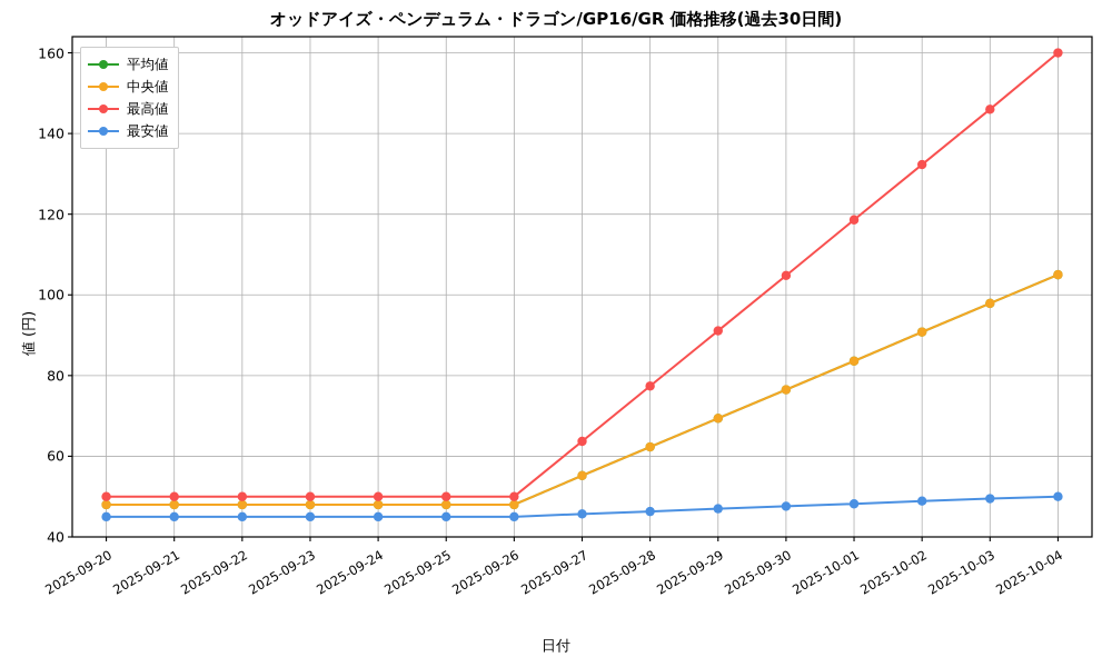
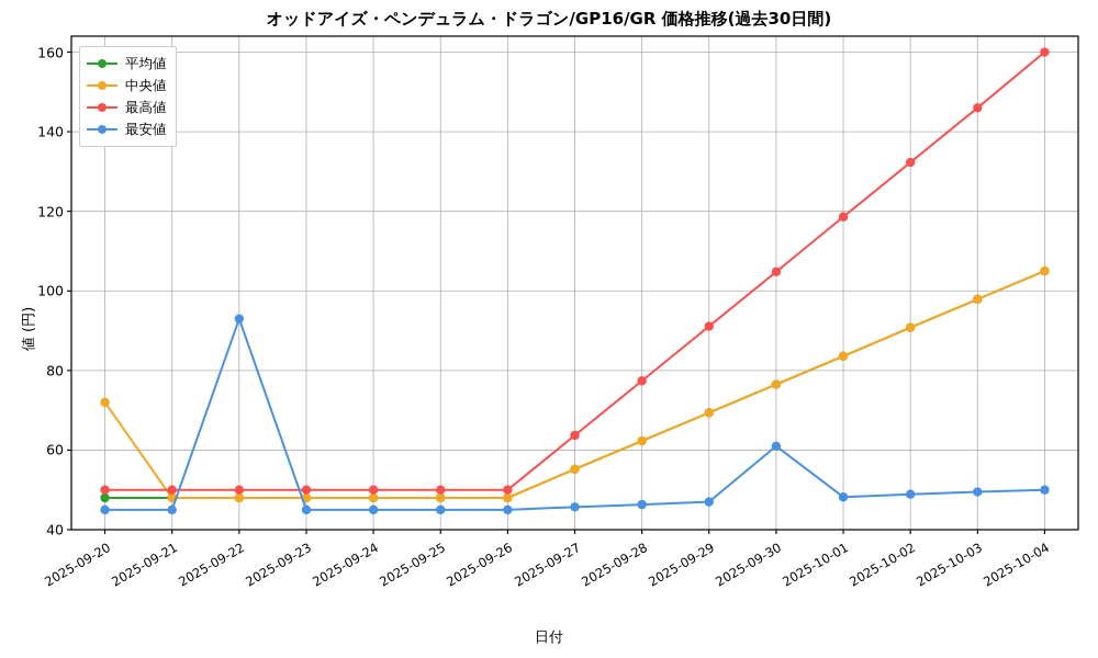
中央値/2025-09-20: 48 -> 72
最安値/2025-09-22: 45 -> 93
最安値/2025-09-30: 48 -> 61
